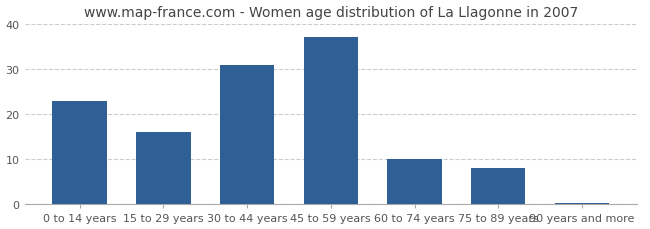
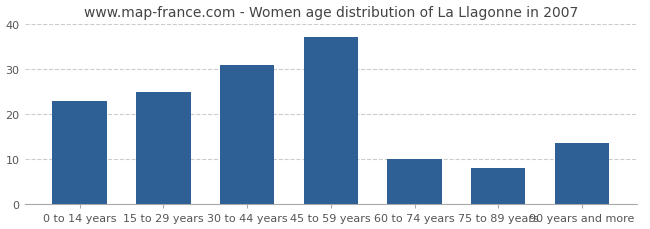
15 to 29 years: 16.0 -> 25.0
90 years and more: 0.4 -> 13.5
